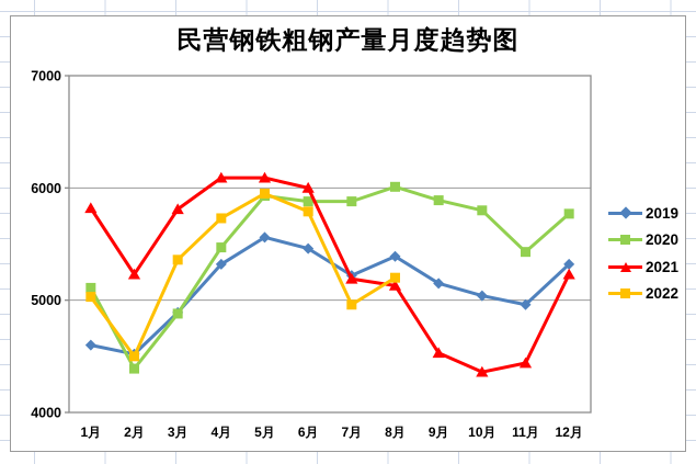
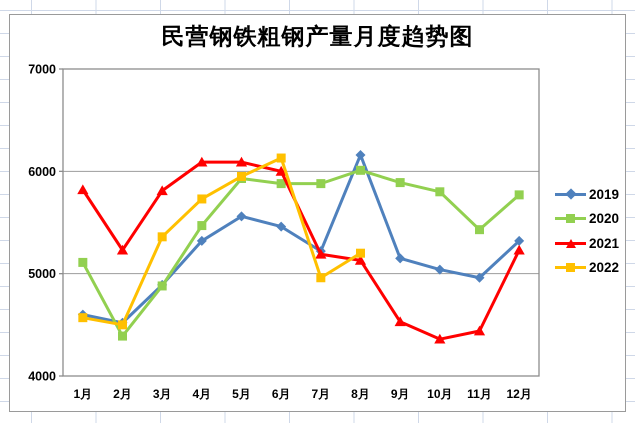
2022/1月: 5030 -> 4570
2022/6月: 5790 -> 6130
2019/8月: 5390 -> 6160
